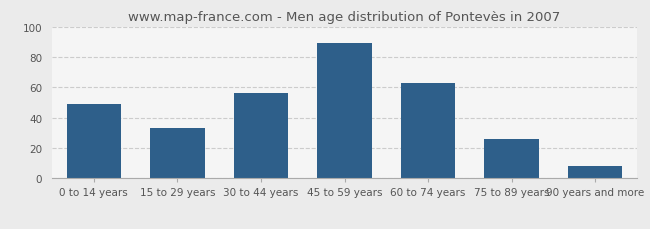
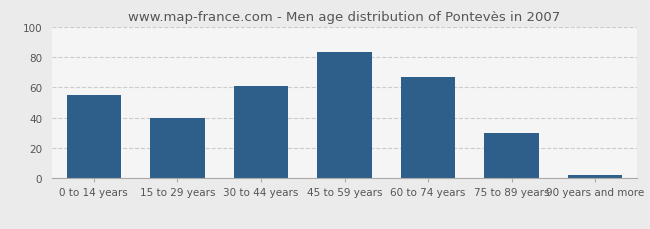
0 to 14 years: 49 -> 55
15 to 29 years: 33 -> 40
30 to 44 years: 56 -> 61
45 to 59 years: 89 -> 83
60 to 74 years: 63 -> 67
75 to 89 years: 26 -> 30
90 years and more: 8 -> 2
